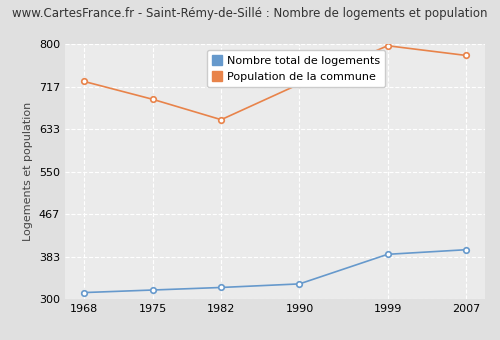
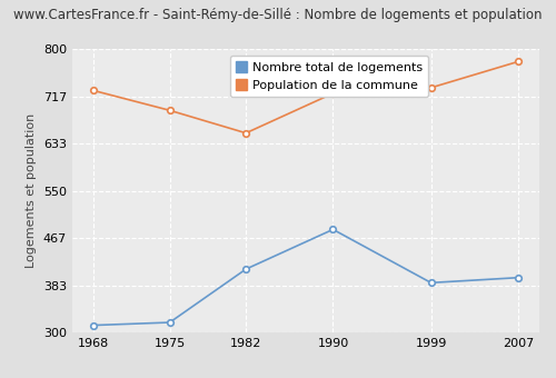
Nombre total de logements/1982: 323 -> 412
Nombre total de logements/1990: 330 -> 482
Population de la commune/1999: 797 -> 732
